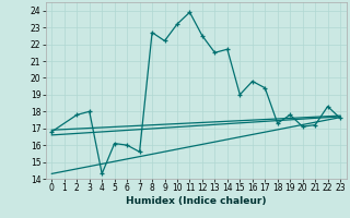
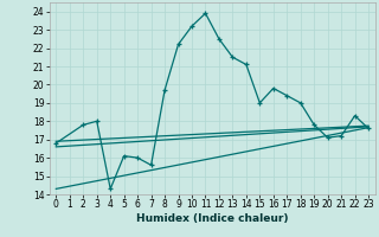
8: 22.7 -> 19.7
14: 21.7 -> 21.1
18: 17.3 -> 19.0
